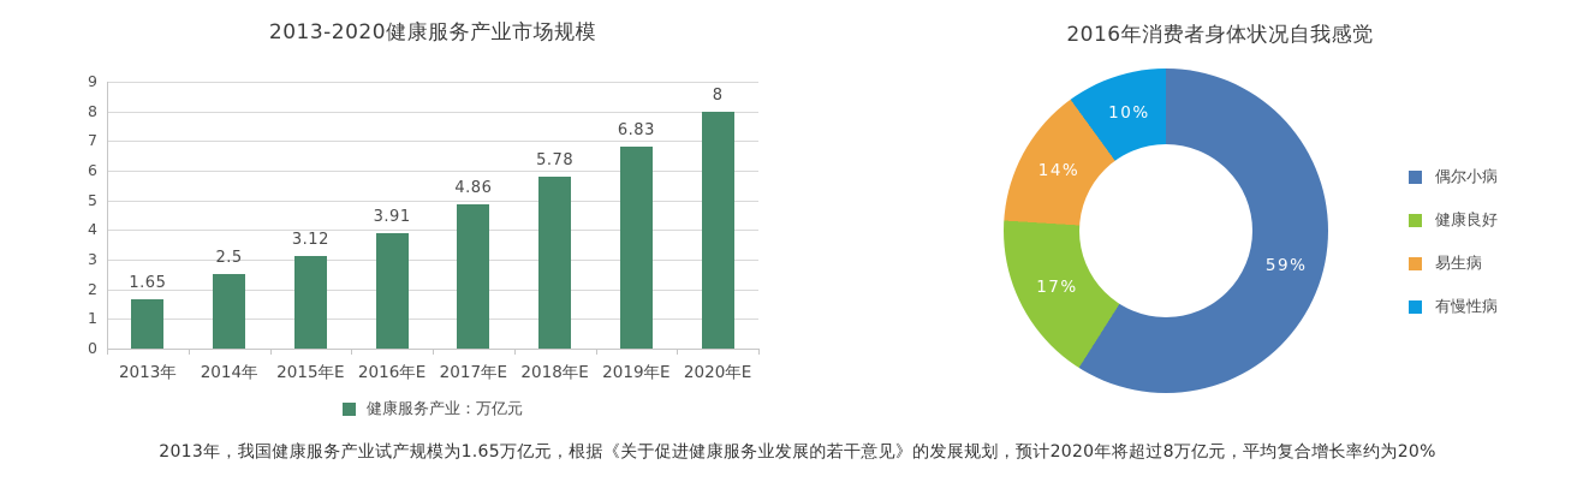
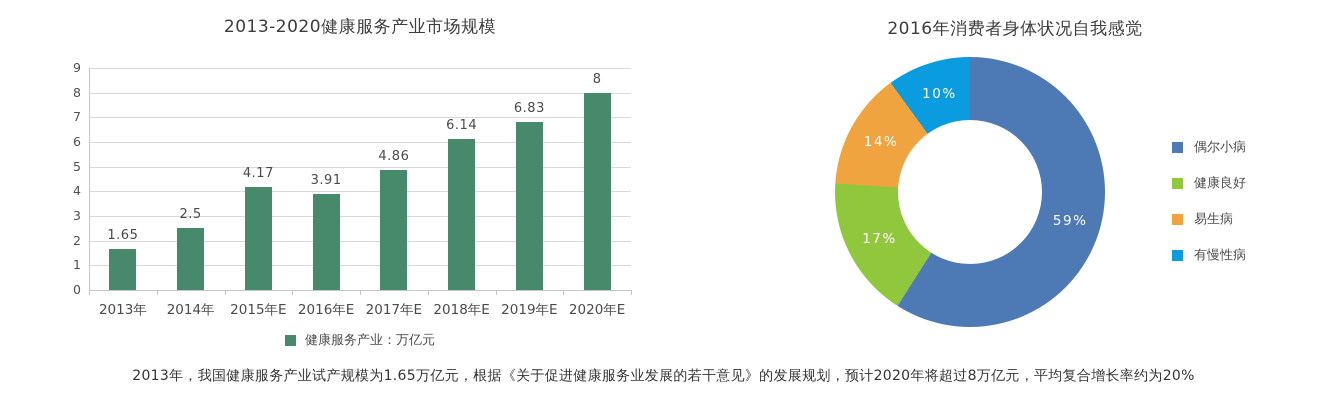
2013-2020健康服务产业市场规模/2015年E: 3.12 -> 4.17
2013-2020健康服务产业市场规模/2018年E: 5.78 -> 6.14
